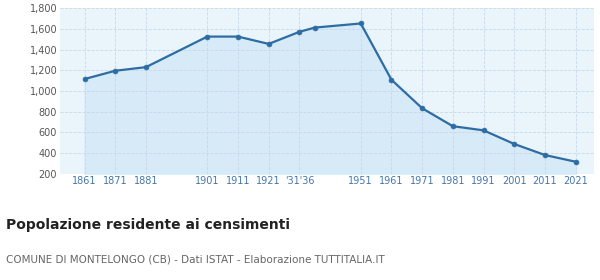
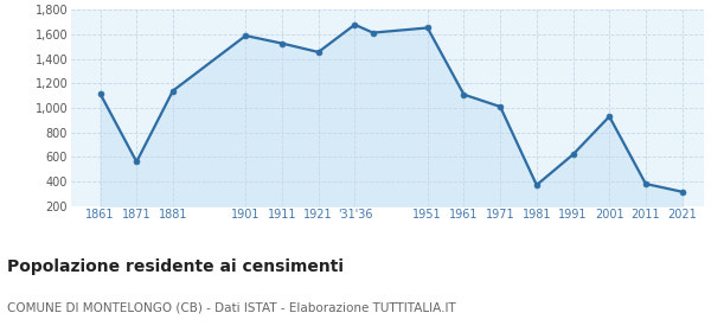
1871: 1,200 -> 560
1881: 1,230 -> 1,140
1901: 1,530 -> 1,590
'31'36: 1,570 -> 1,680
1971: 830 -> 1,010
1981: 660 -> 370
2001: 490 -> 930
